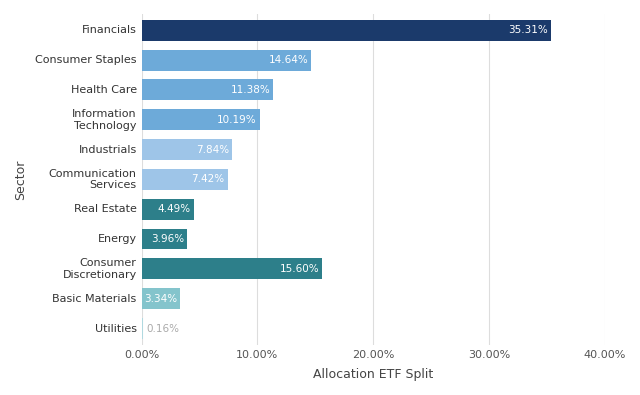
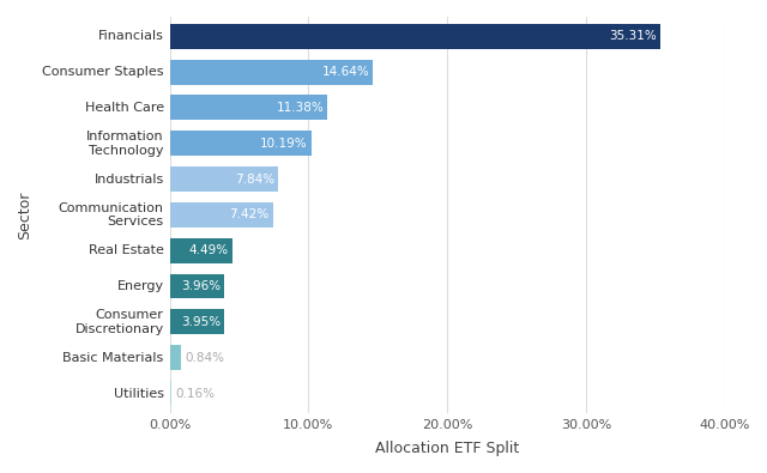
Consumer Discretionary: 15.60% -> 3.95%
Basic Materials: 3.34% -> 0.84%
